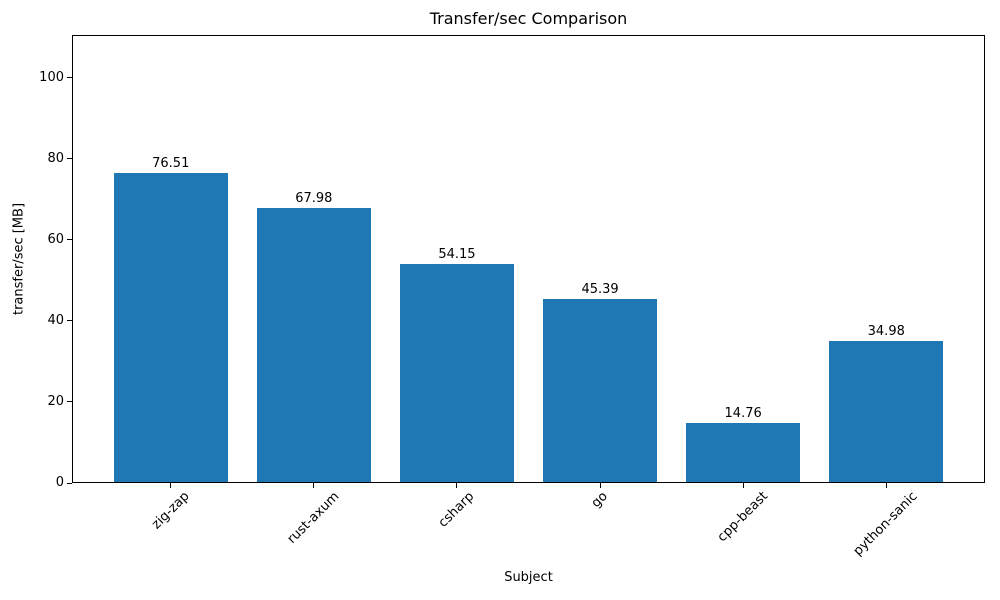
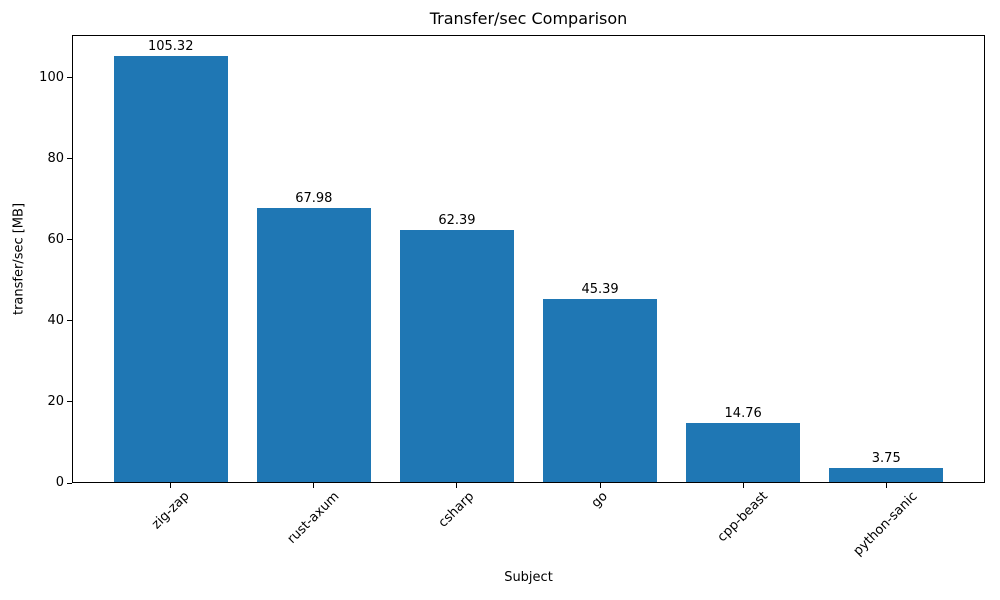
zig-zap: 76.51 -> 105.32
csharp: 54.15 -> 62.39
python-sanic: 34.98 -> 3.75
